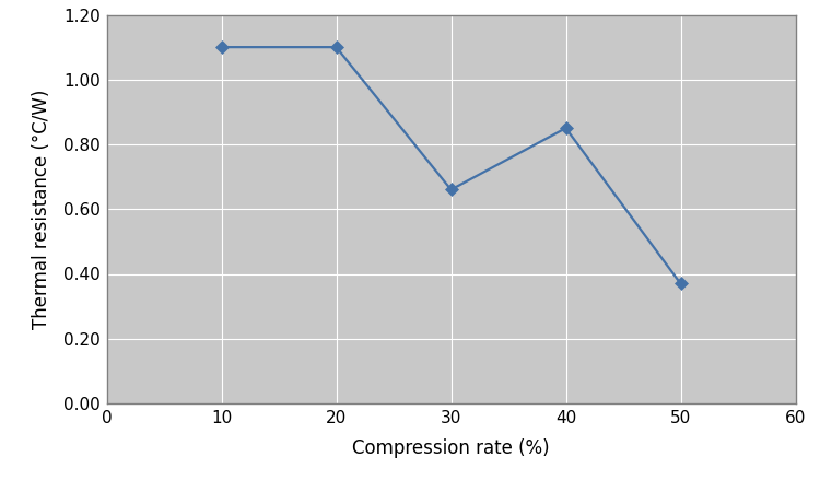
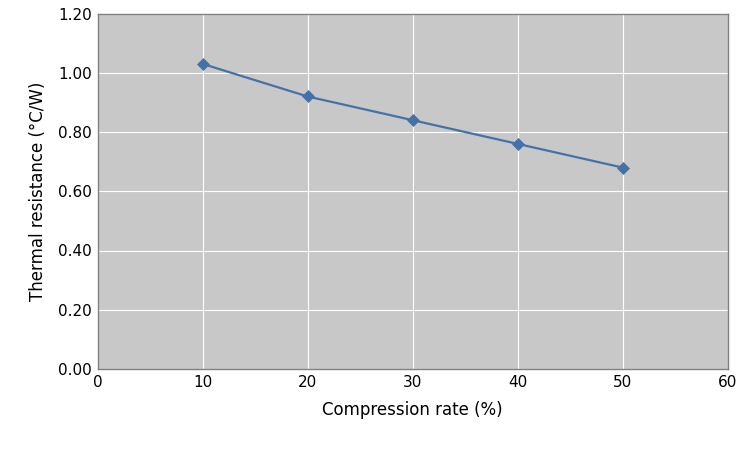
10: 1.10 -> 1.03
20: 1.10 -> 0.92
30: 0.66 -> 0.84
40: 0.85 -> 0.76
50: 0.37 -> 0.68
